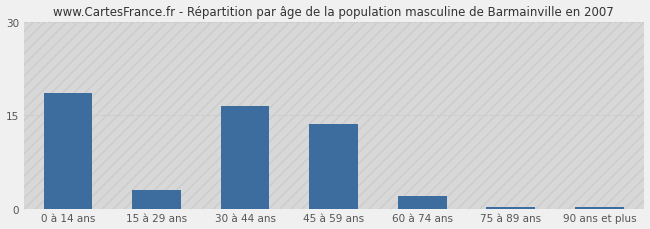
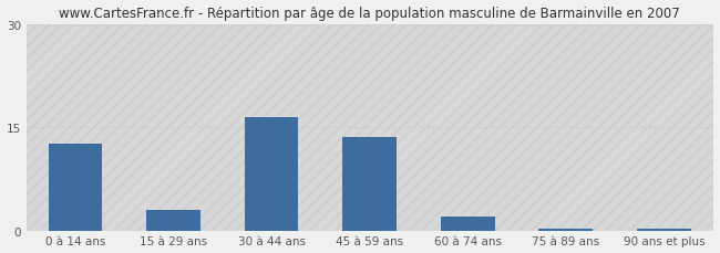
0 à 14 ans: 18.5 -> 12.6
